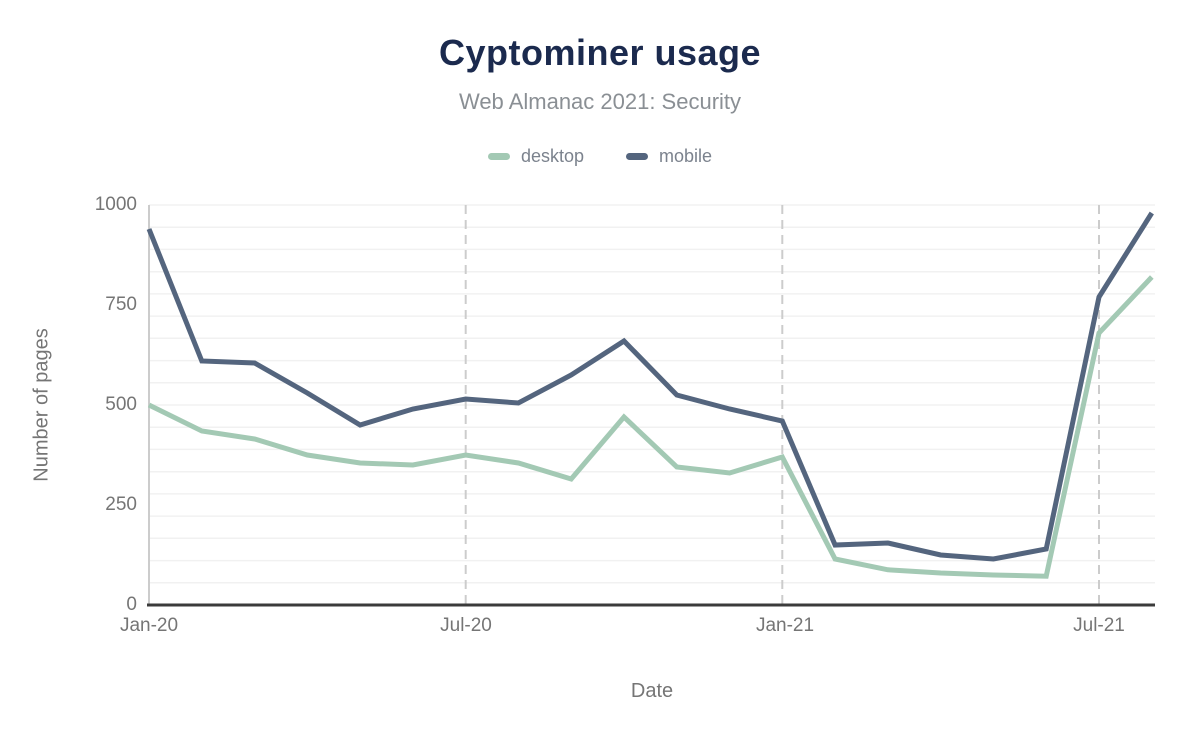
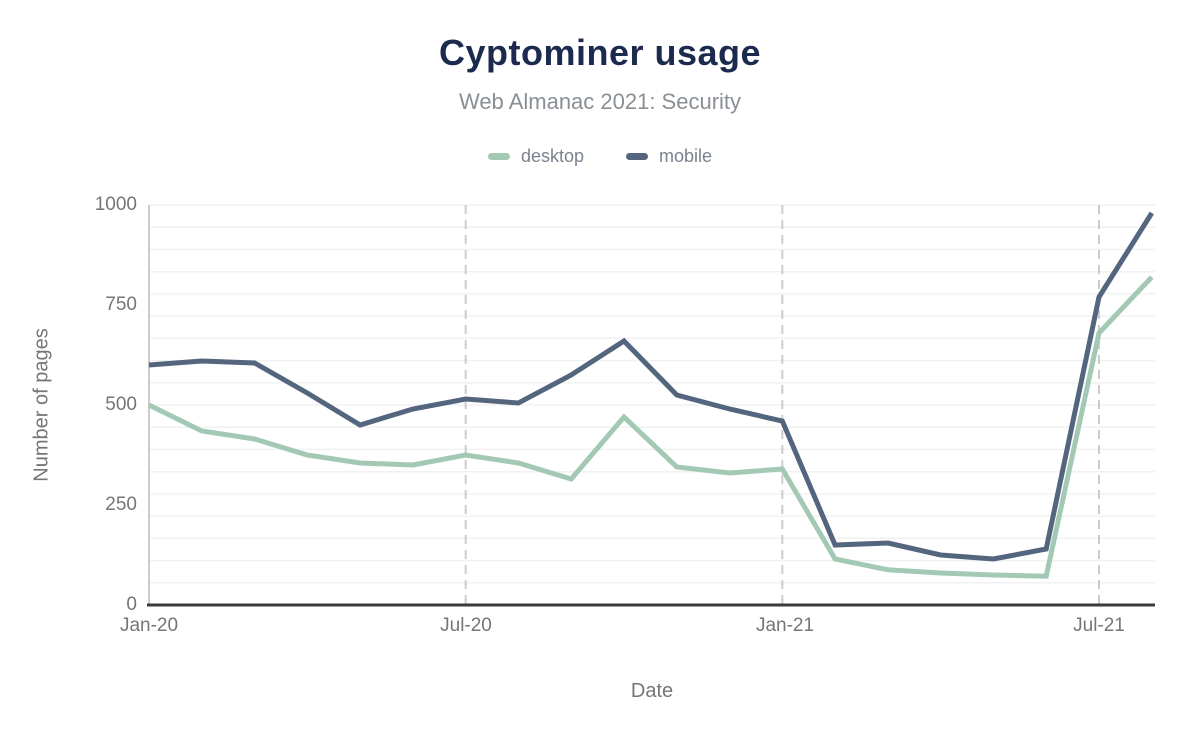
mobile/Jan-20: 940 -> 600
desktop/Jan-21: 370 -> 340
